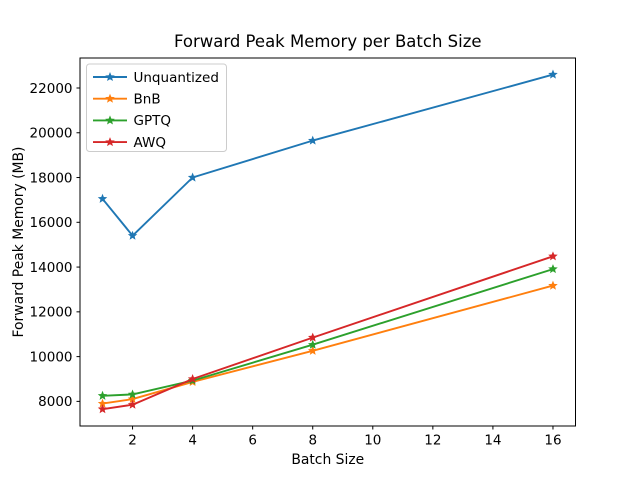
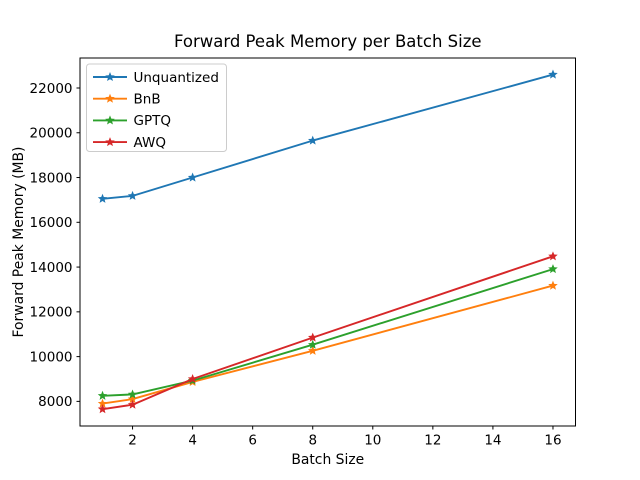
Unquantized/2: 15400 -> 17200
